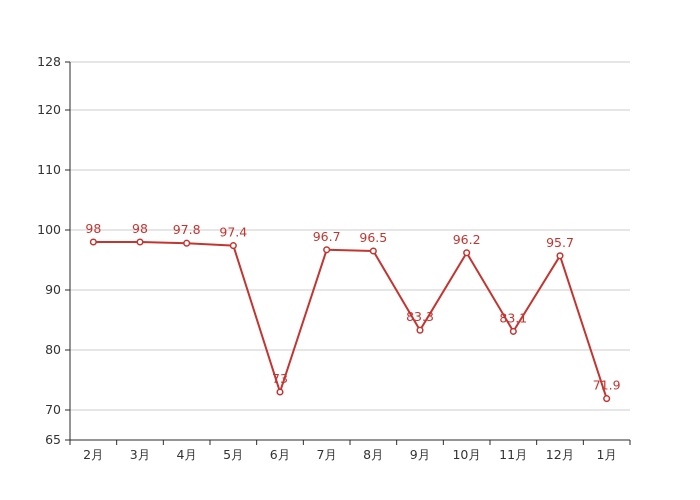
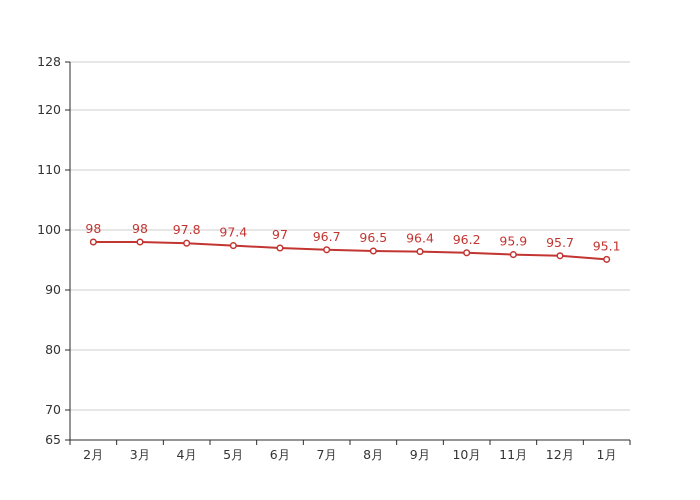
6月: 73 -> 97
9月: 83.3 -> 96.4
11月: 83.1 -> 95.9
1月: 71.9 -> 95.1
